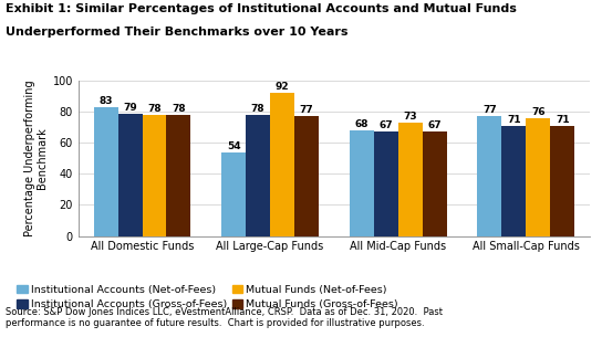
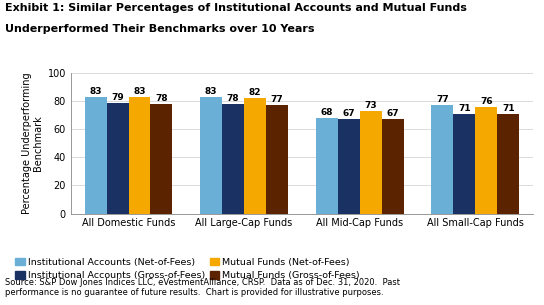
Mutual Funds (Net-of-Fees)/All Domestic Funds: 78 -> 83
Institutional Accounts (Net-of-Fees)/All Large-Cap Funds: 54 -> 83
Mutual Funds (Net-of-Fees)/All Large-Cap Funds: 92 -> 82
